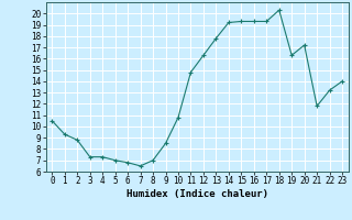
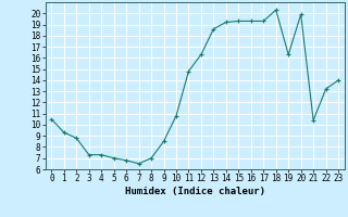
13: 17.8 -> 18.6
20: 17.2 -> 19.9
21: 11.8 -> 10.4
